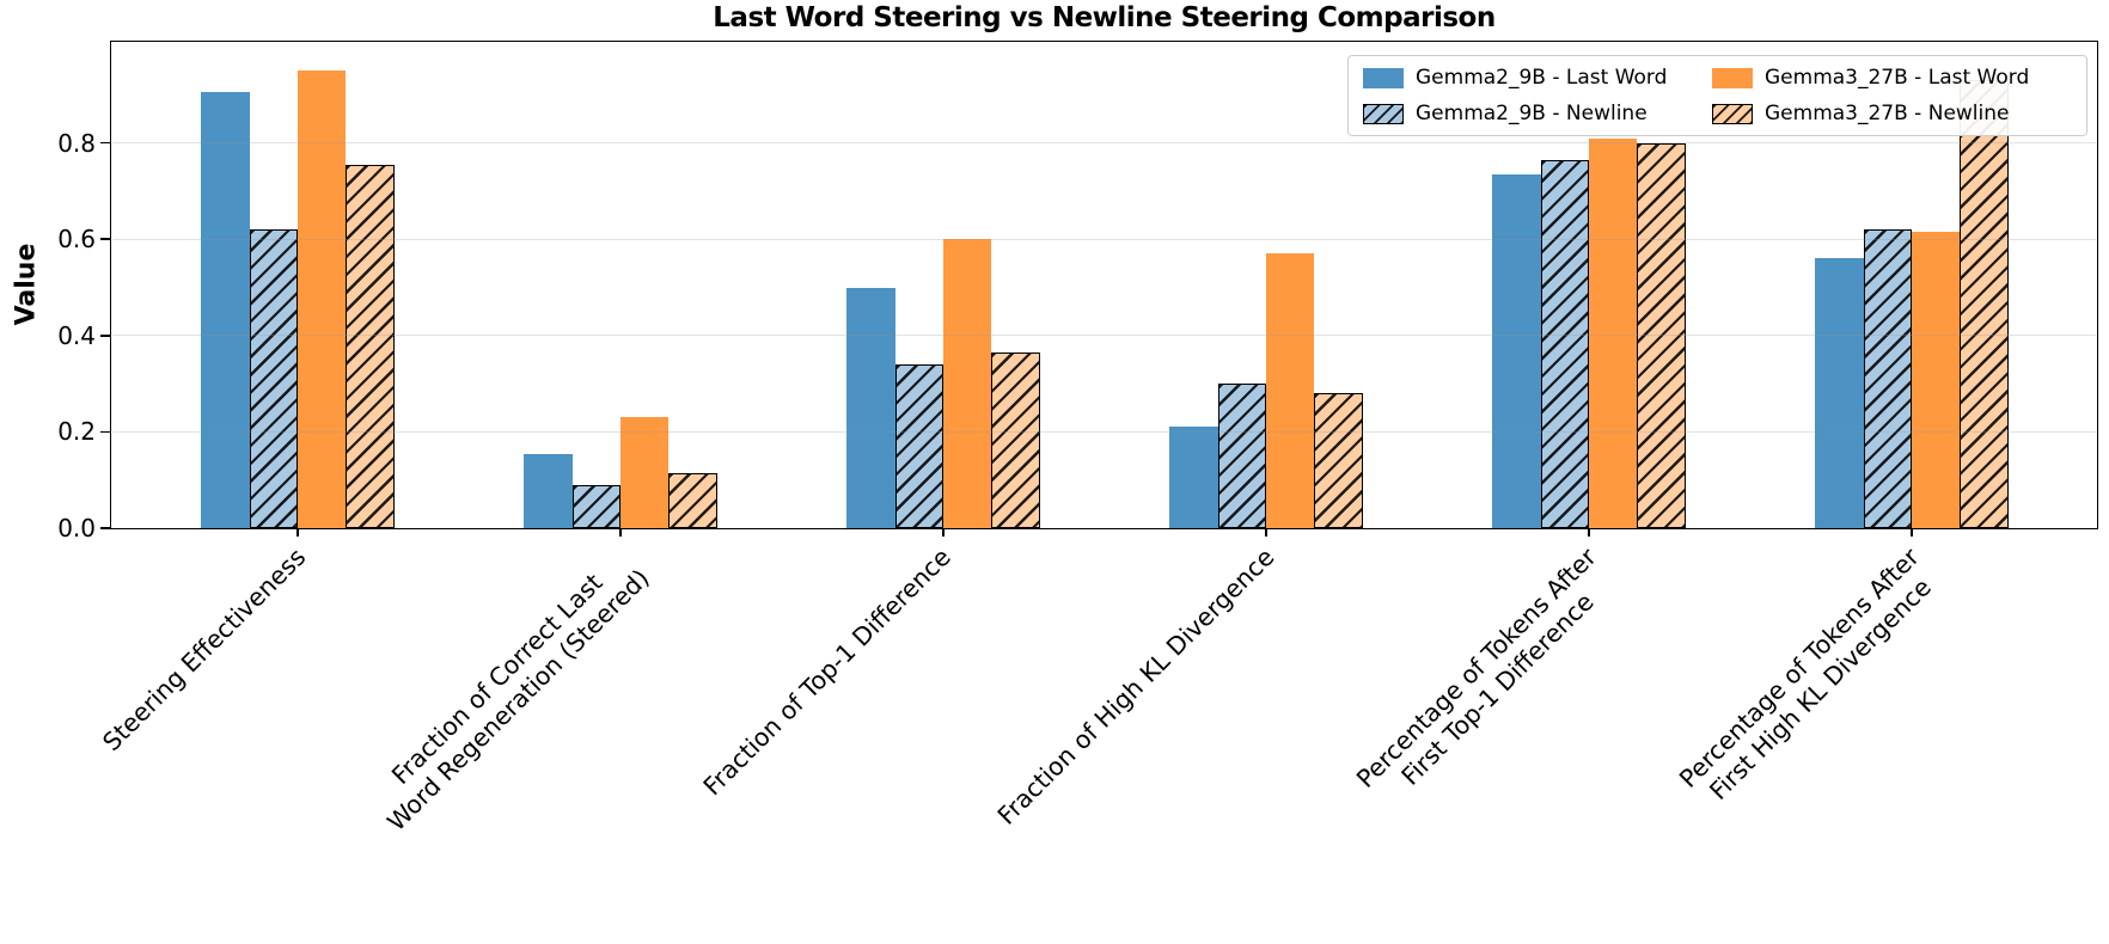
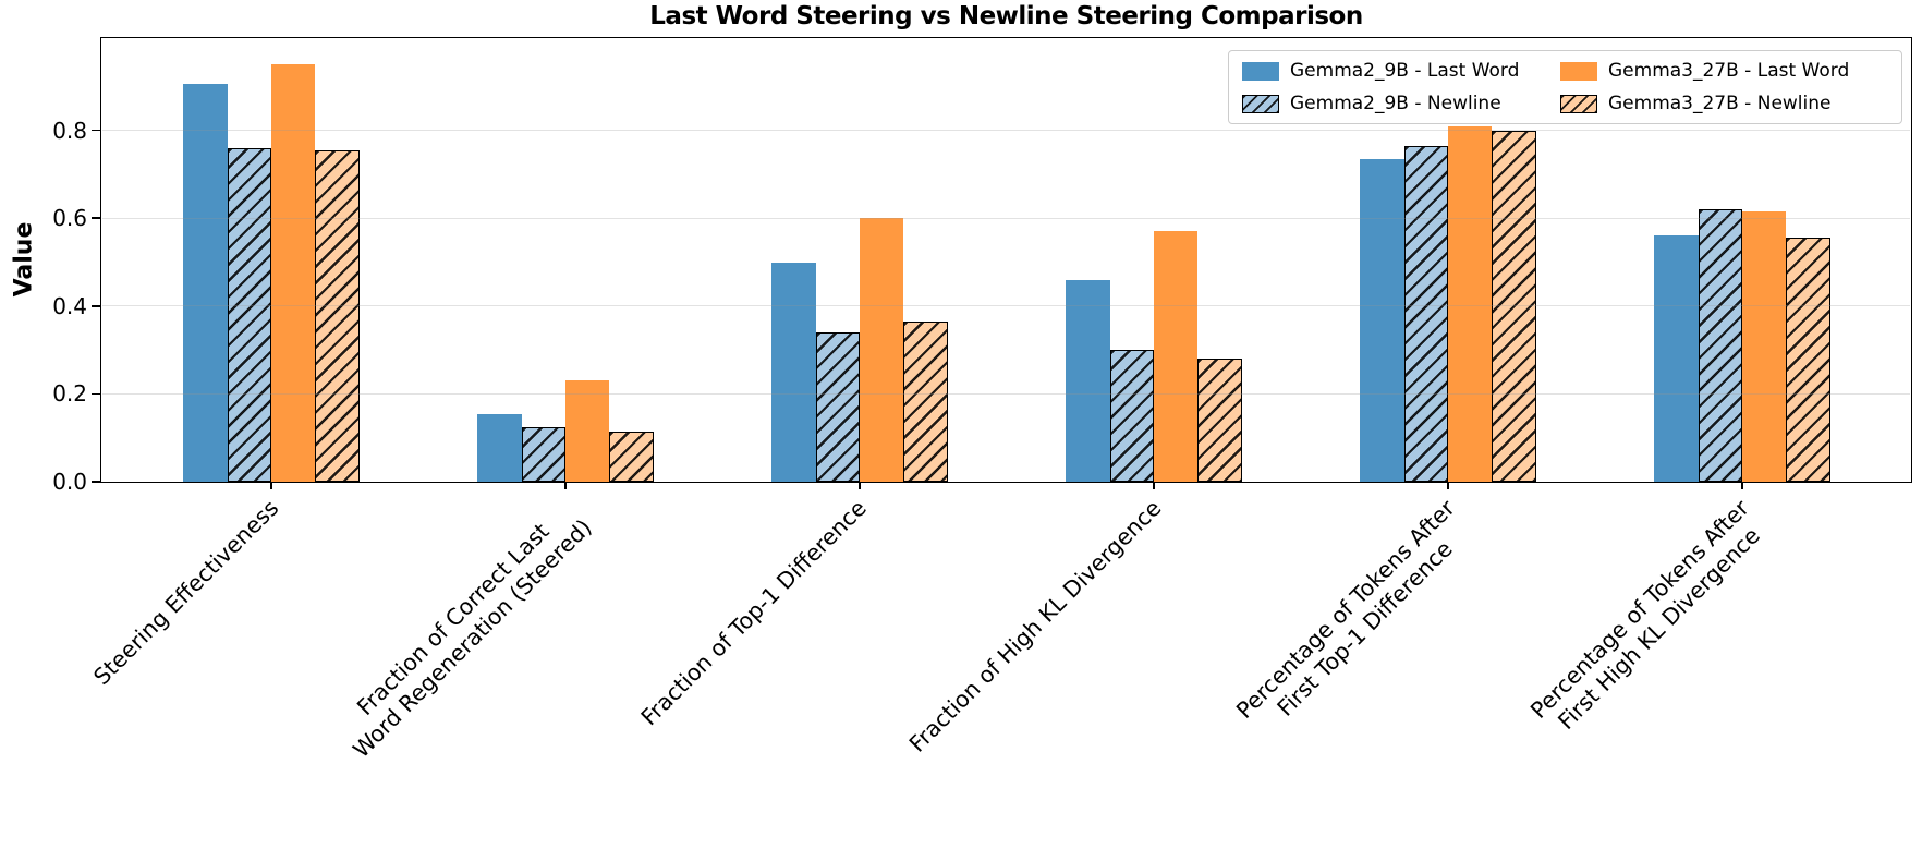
Gemma2_9B - Newline/Steering Effectiveness: 0.62 -> 0.76
Gemma2_9B - Newline/Fraction of Correct Last Word Regeneration (Steered): 0.09 -> 0.12
Gemma2_9B - Last Word/Fraction of High KL Divergence: 0.21 -> 0.46
Gemma3_27B - Newline/Percentage of Tokens After First High KL Divergence: 0.93 -> 0.56
